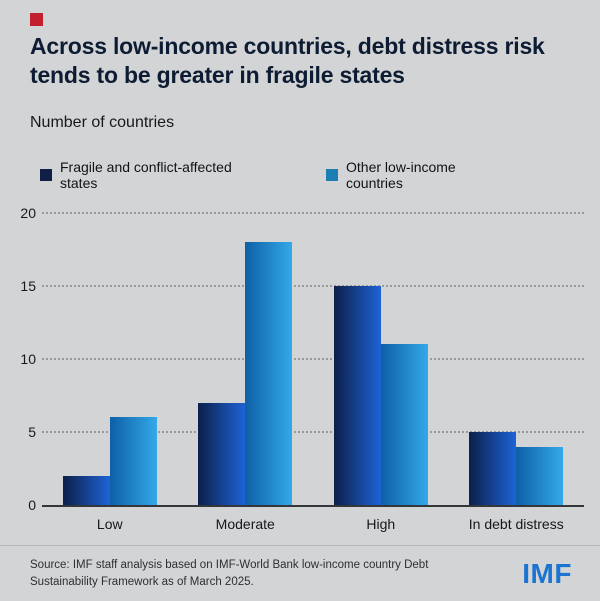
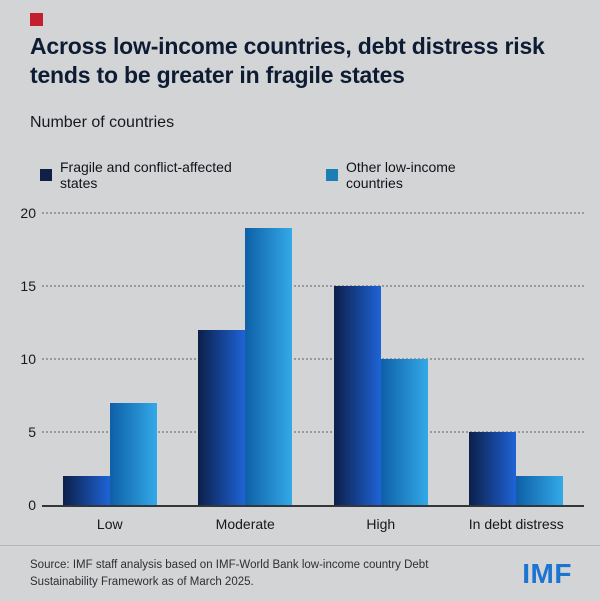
Other low-income countries/Low: 6 -> 7
Fragile and conflict-affected states/Moderate: 7 -> 12
Other low-income countries/Moderate: 18 -> 19
Other low-income countries/High: 11 -> 10
Other low-income countries/In debt distress: 4 -> 2
